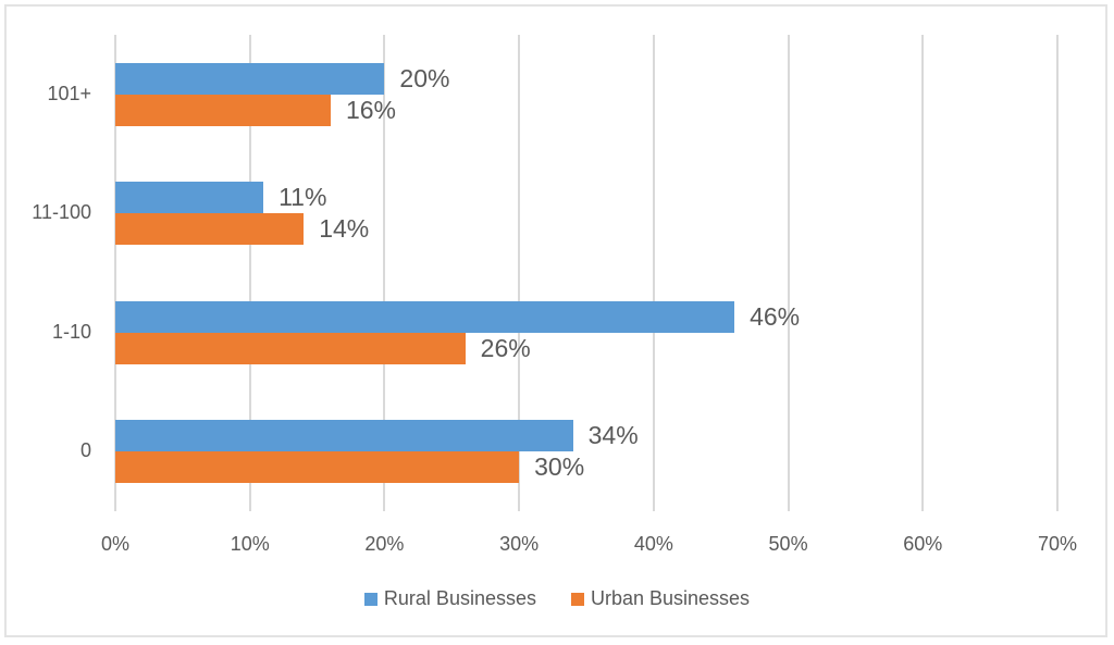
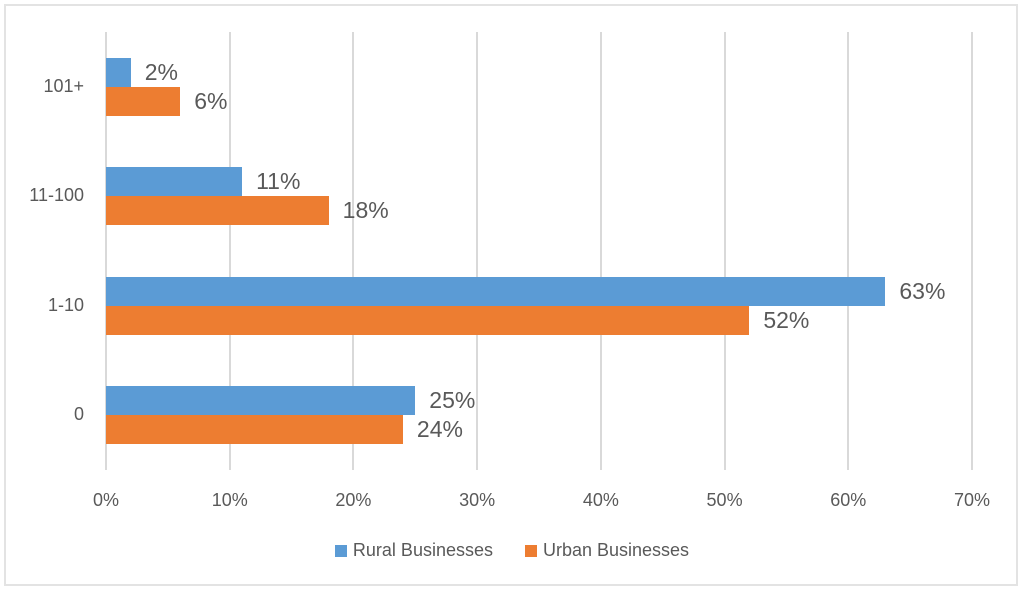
Rural Businesses/0: 34% -> 25%
Urban Businesses/0: 30% -> 24%
Rural Businesses/1-10: 46% -> 63%
Urban Businesses/1-10: 26% -> 52%
Urban Businesses/11-100: 14% -> 18%
Rural Businesses/101+: 20% -> 2%
Urban Businesses/101+: 16% -> 6%
